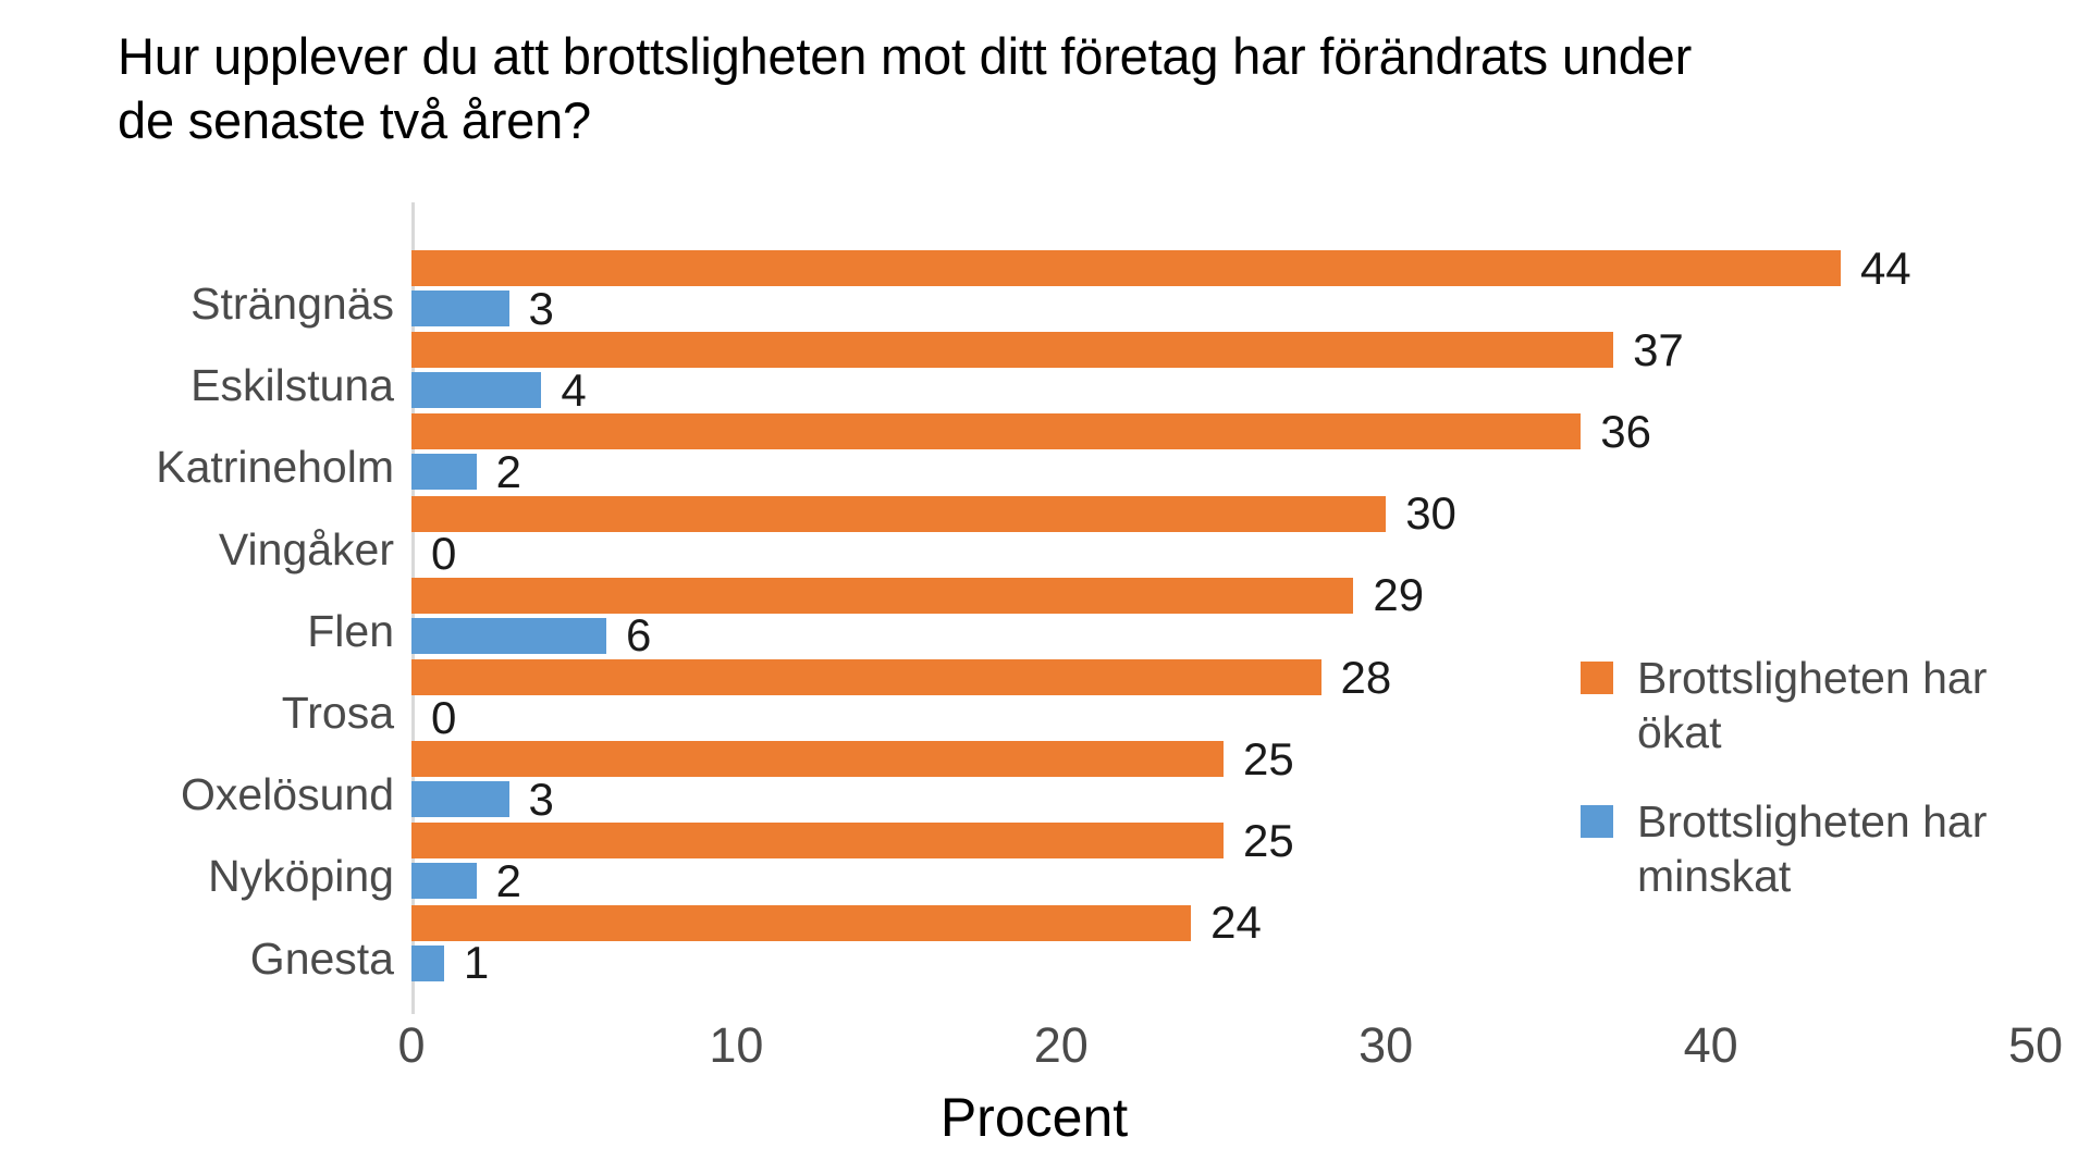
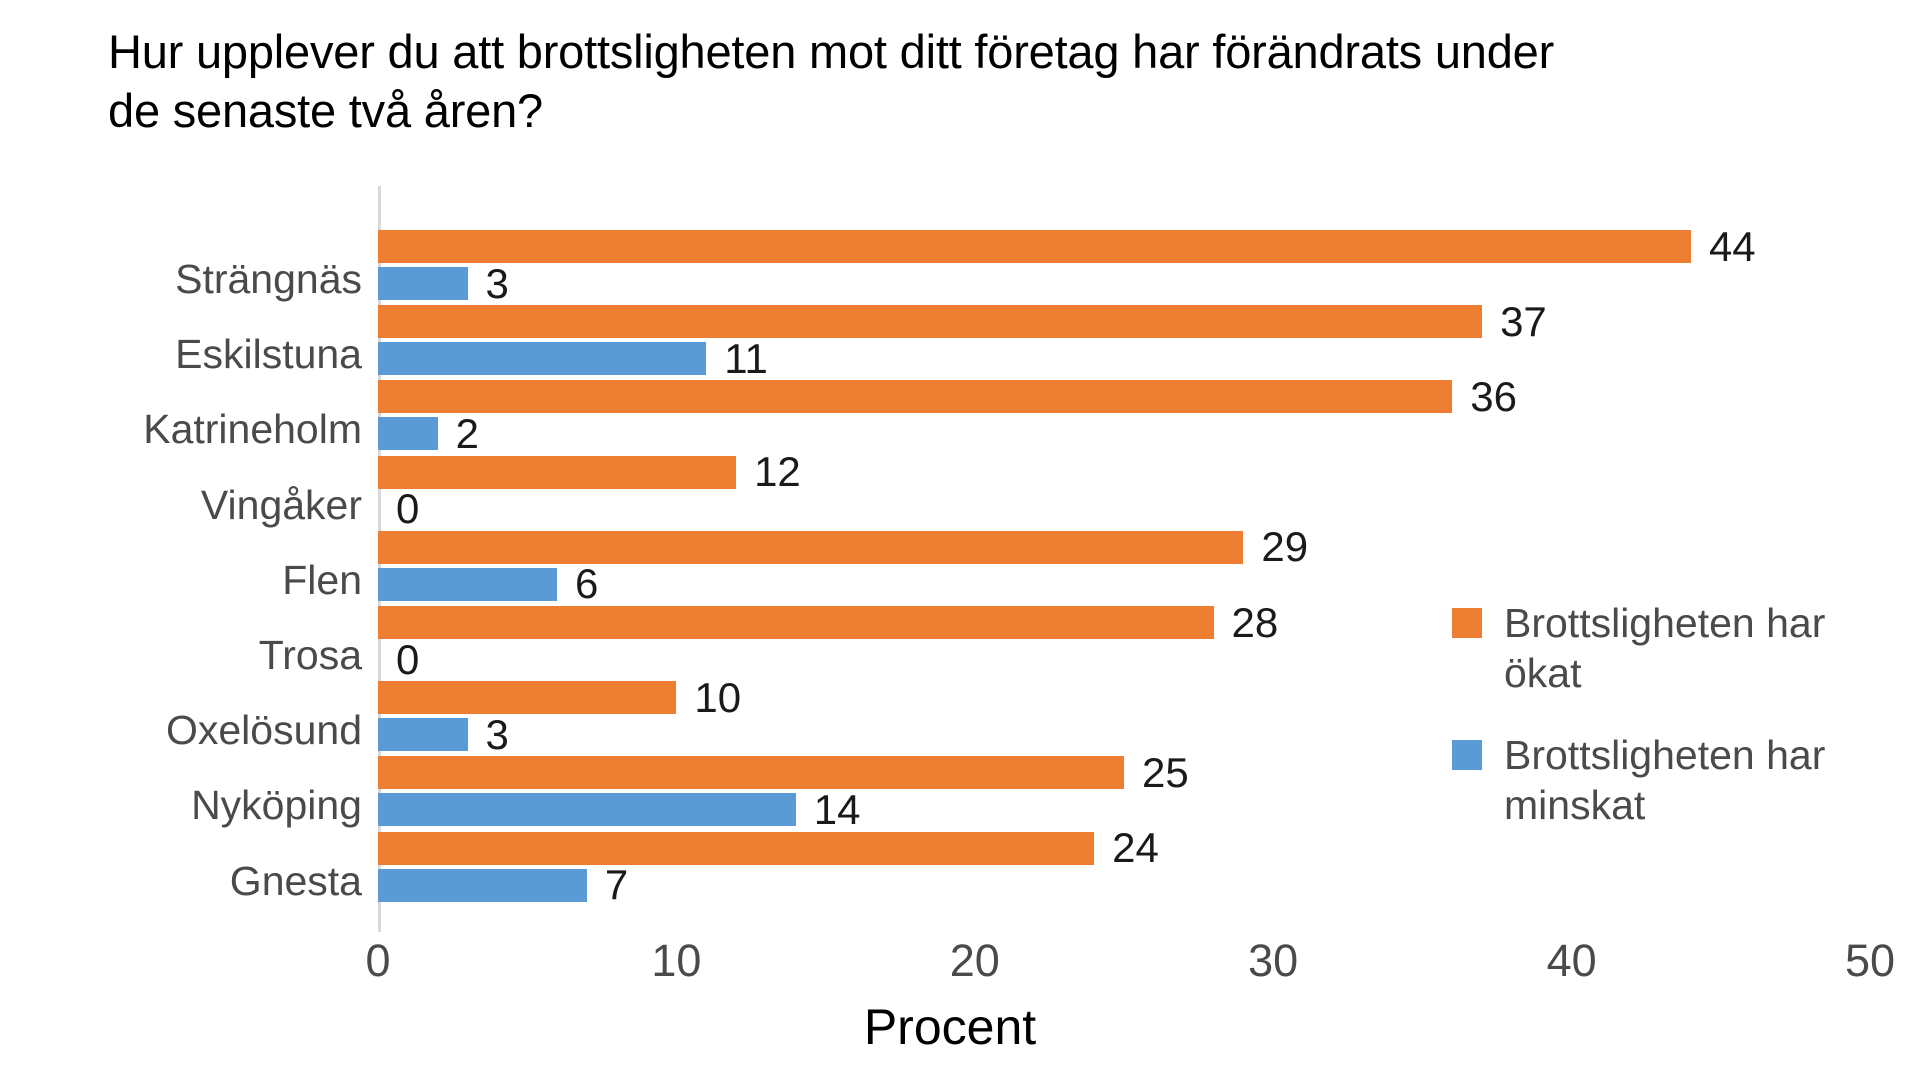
Brottsligheten har minskat/Eskilstuna: 4 -> 11
Brottsligheten har ökat/Vingåker: 30 -> 12
Brottsligheten har ökat/Oxelösund: 25 -> 10
Brottsligheten har minskat/Nyköping: 2 -> 14
Brottsligheten har minskat/Gnesta: 1 -> 7
